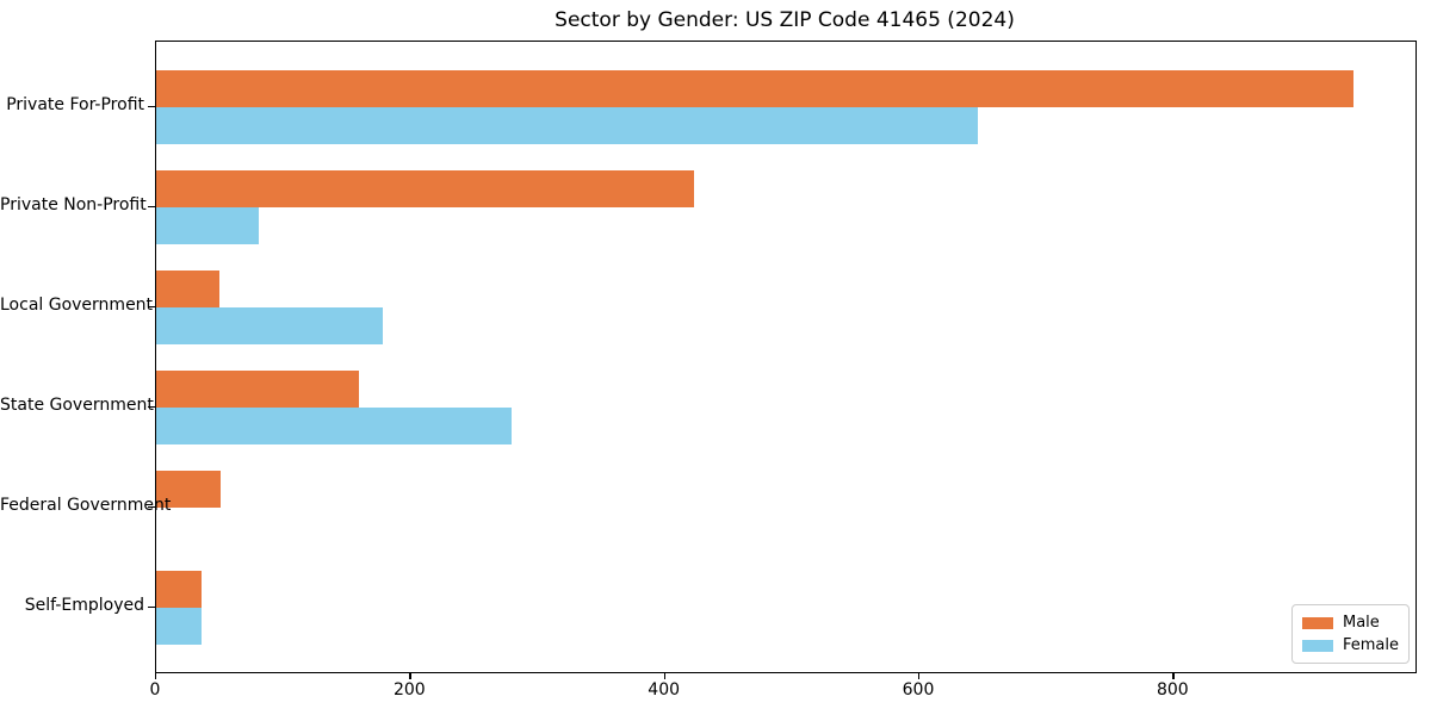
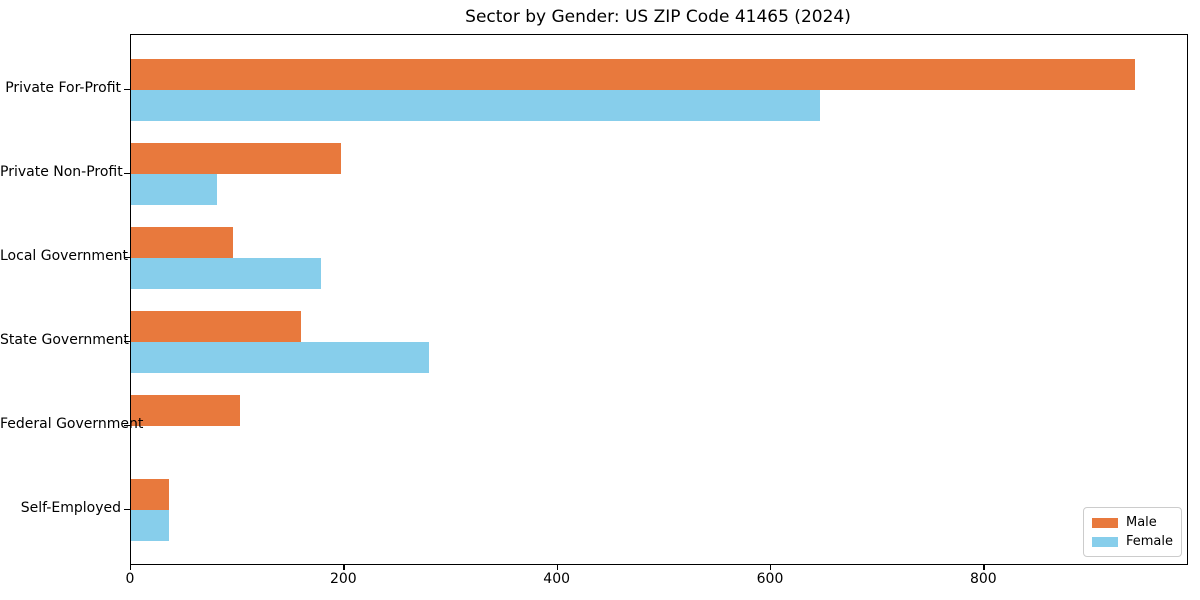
Male/Private Non-Profit: 423 -> 197
Male/Local Government: 50 -> 96
Male/Federal Government: 51 -> 102
